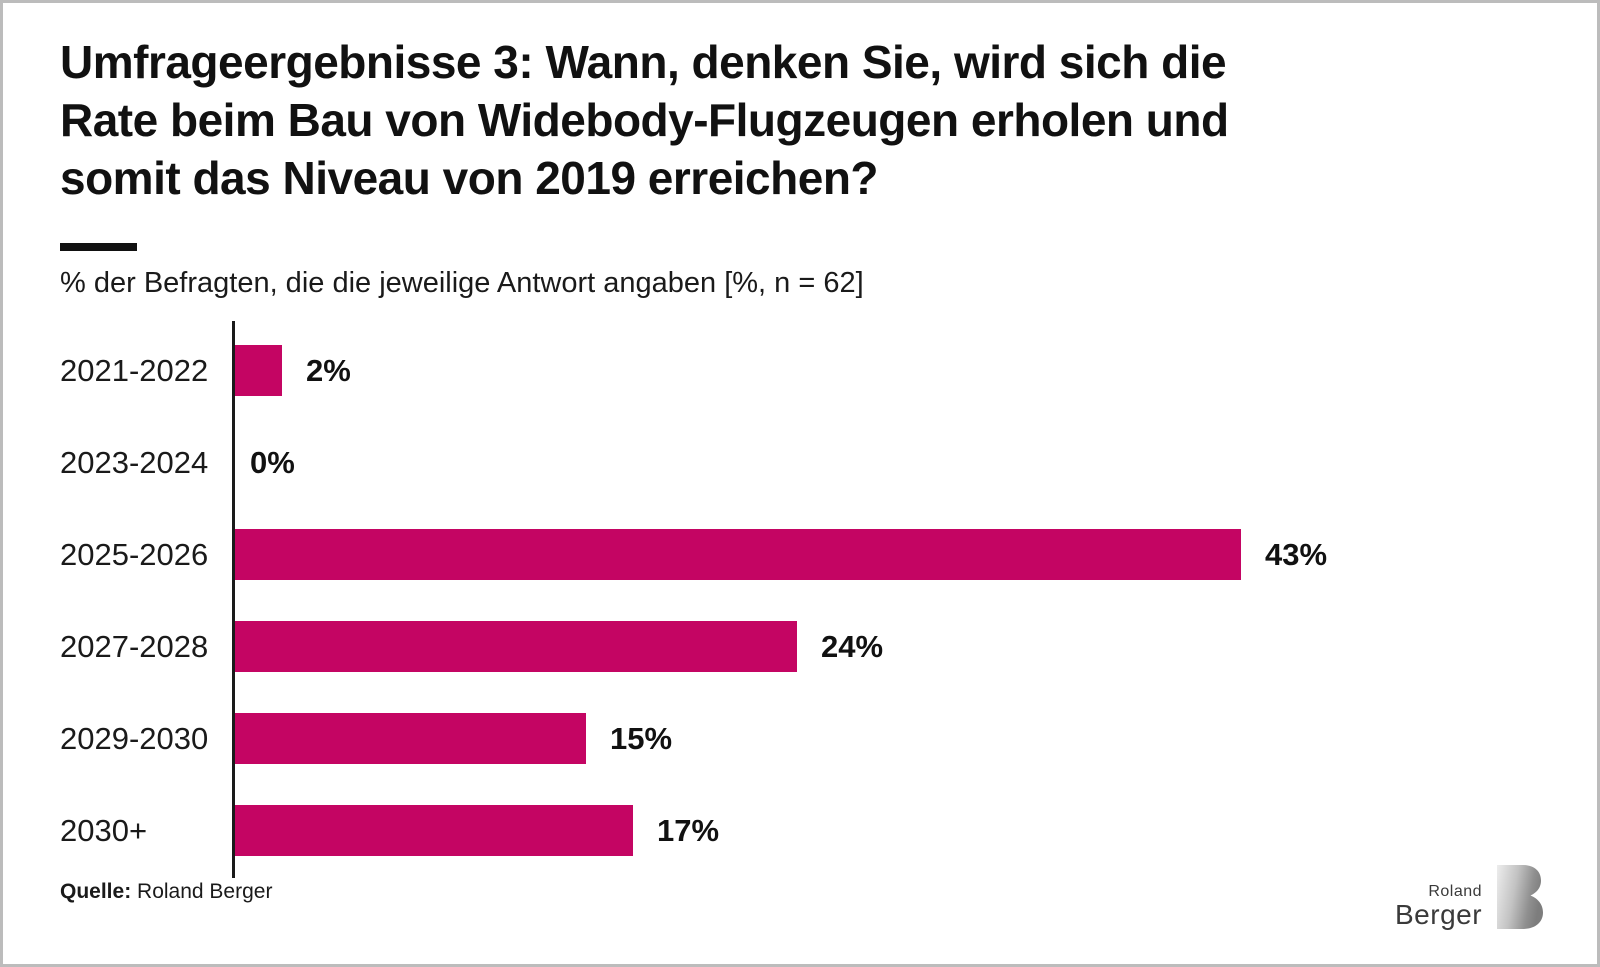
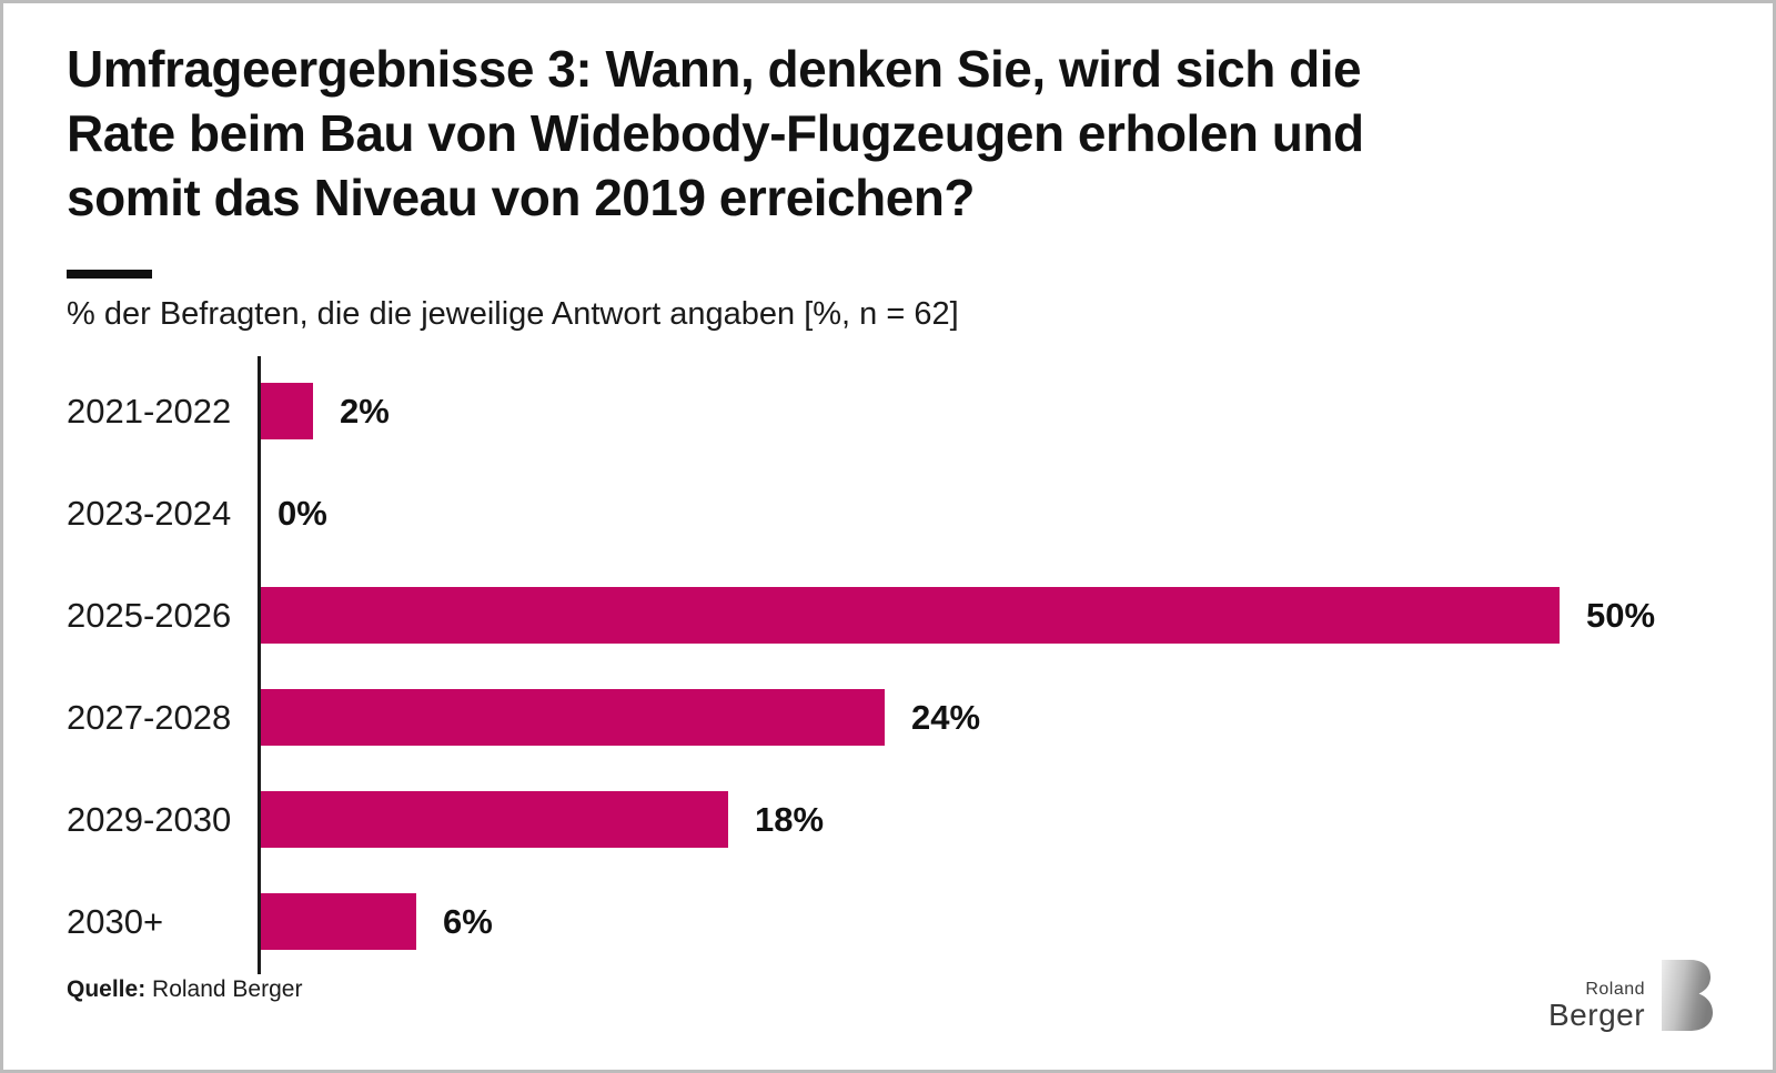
2025-2026: 43% -> 50%
2029-2030: 15% -> 18%
2030+: 17% -> 6%
